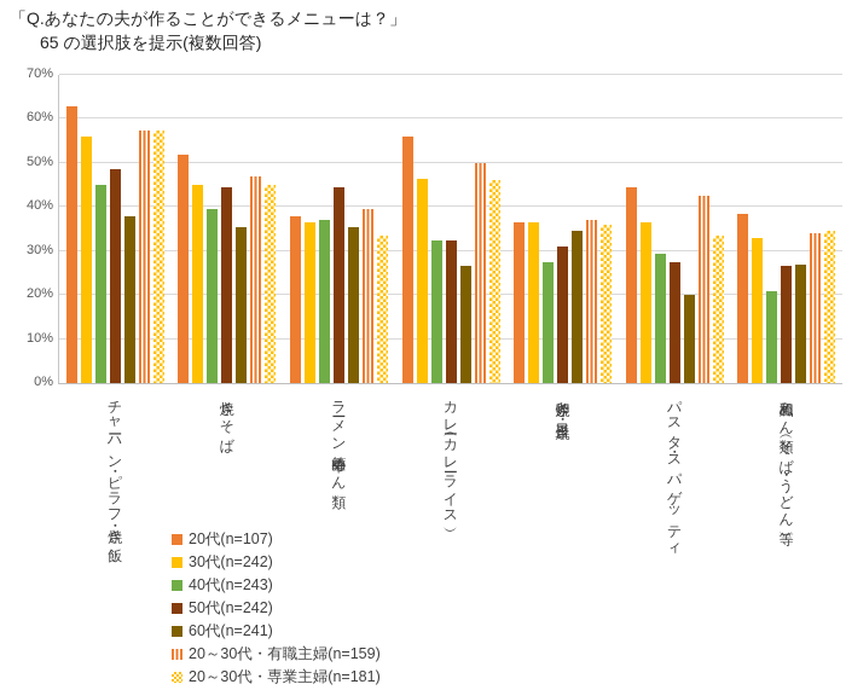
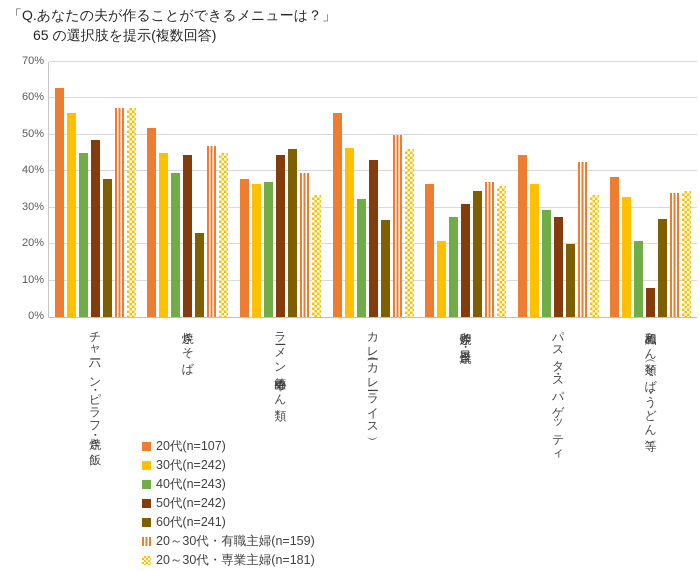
60代(n=241)/焼きそば: 36% -> 23%
60代(n=241)/ラーメン等中華めん類: 36% -> 46%
50代(n=242)/カレー（カレーライス）: 32% -> 43%
30代(n=242)/卵焼き・目玉焼き: 36% -> 21%
50代(n=242)/和風めん類（そば・うどん等）: 26% -> 8%
